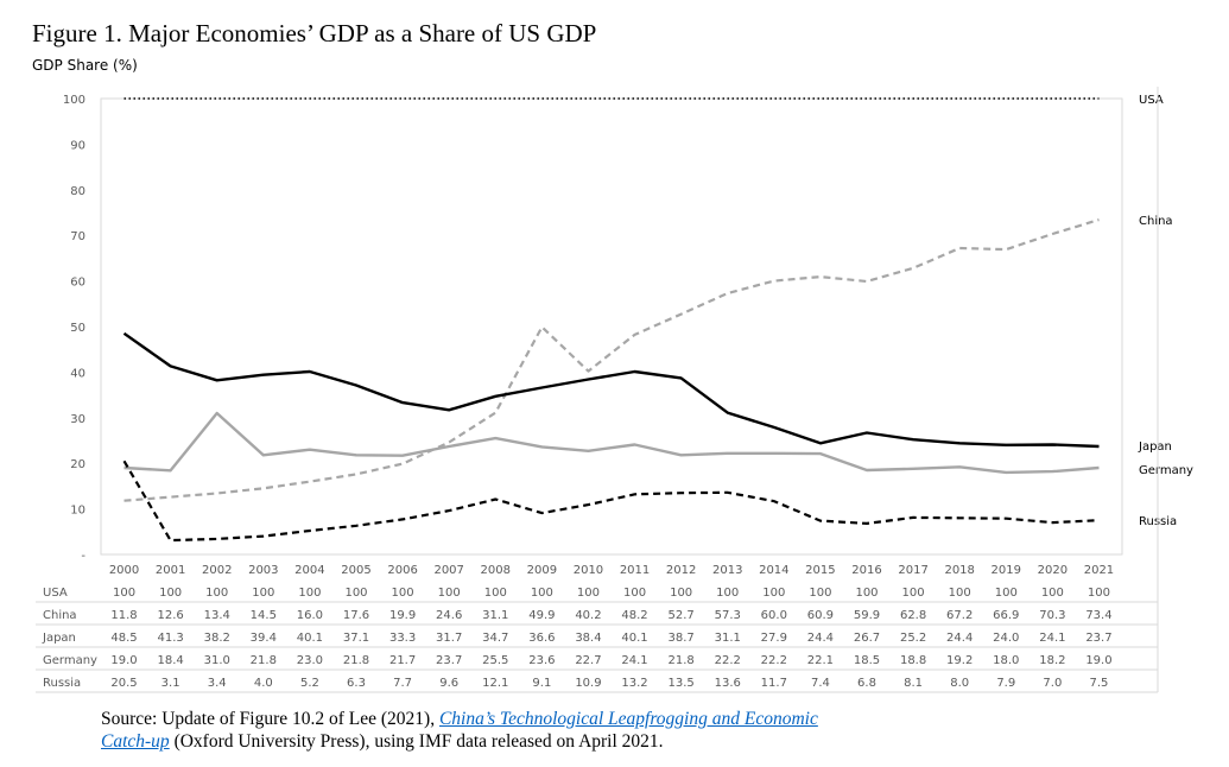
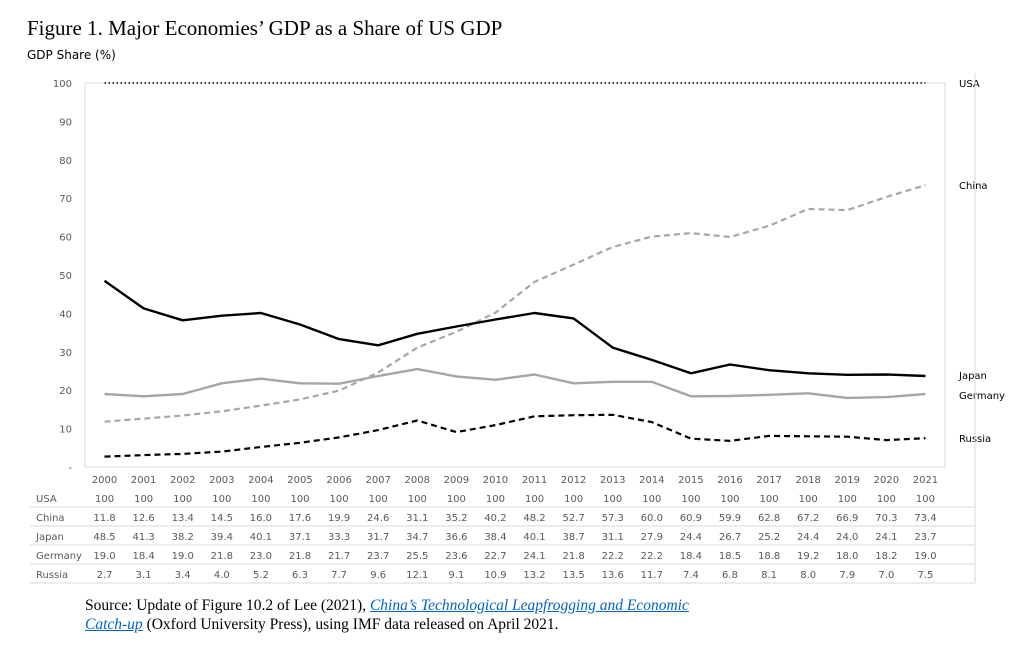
Russia/2000: 20.5 -> 2.7
Germany/2002: 31.0 -> 19.0
China/2009: 49.9 -> 35.2
Germany/2015: 22.1 -> 18.4
